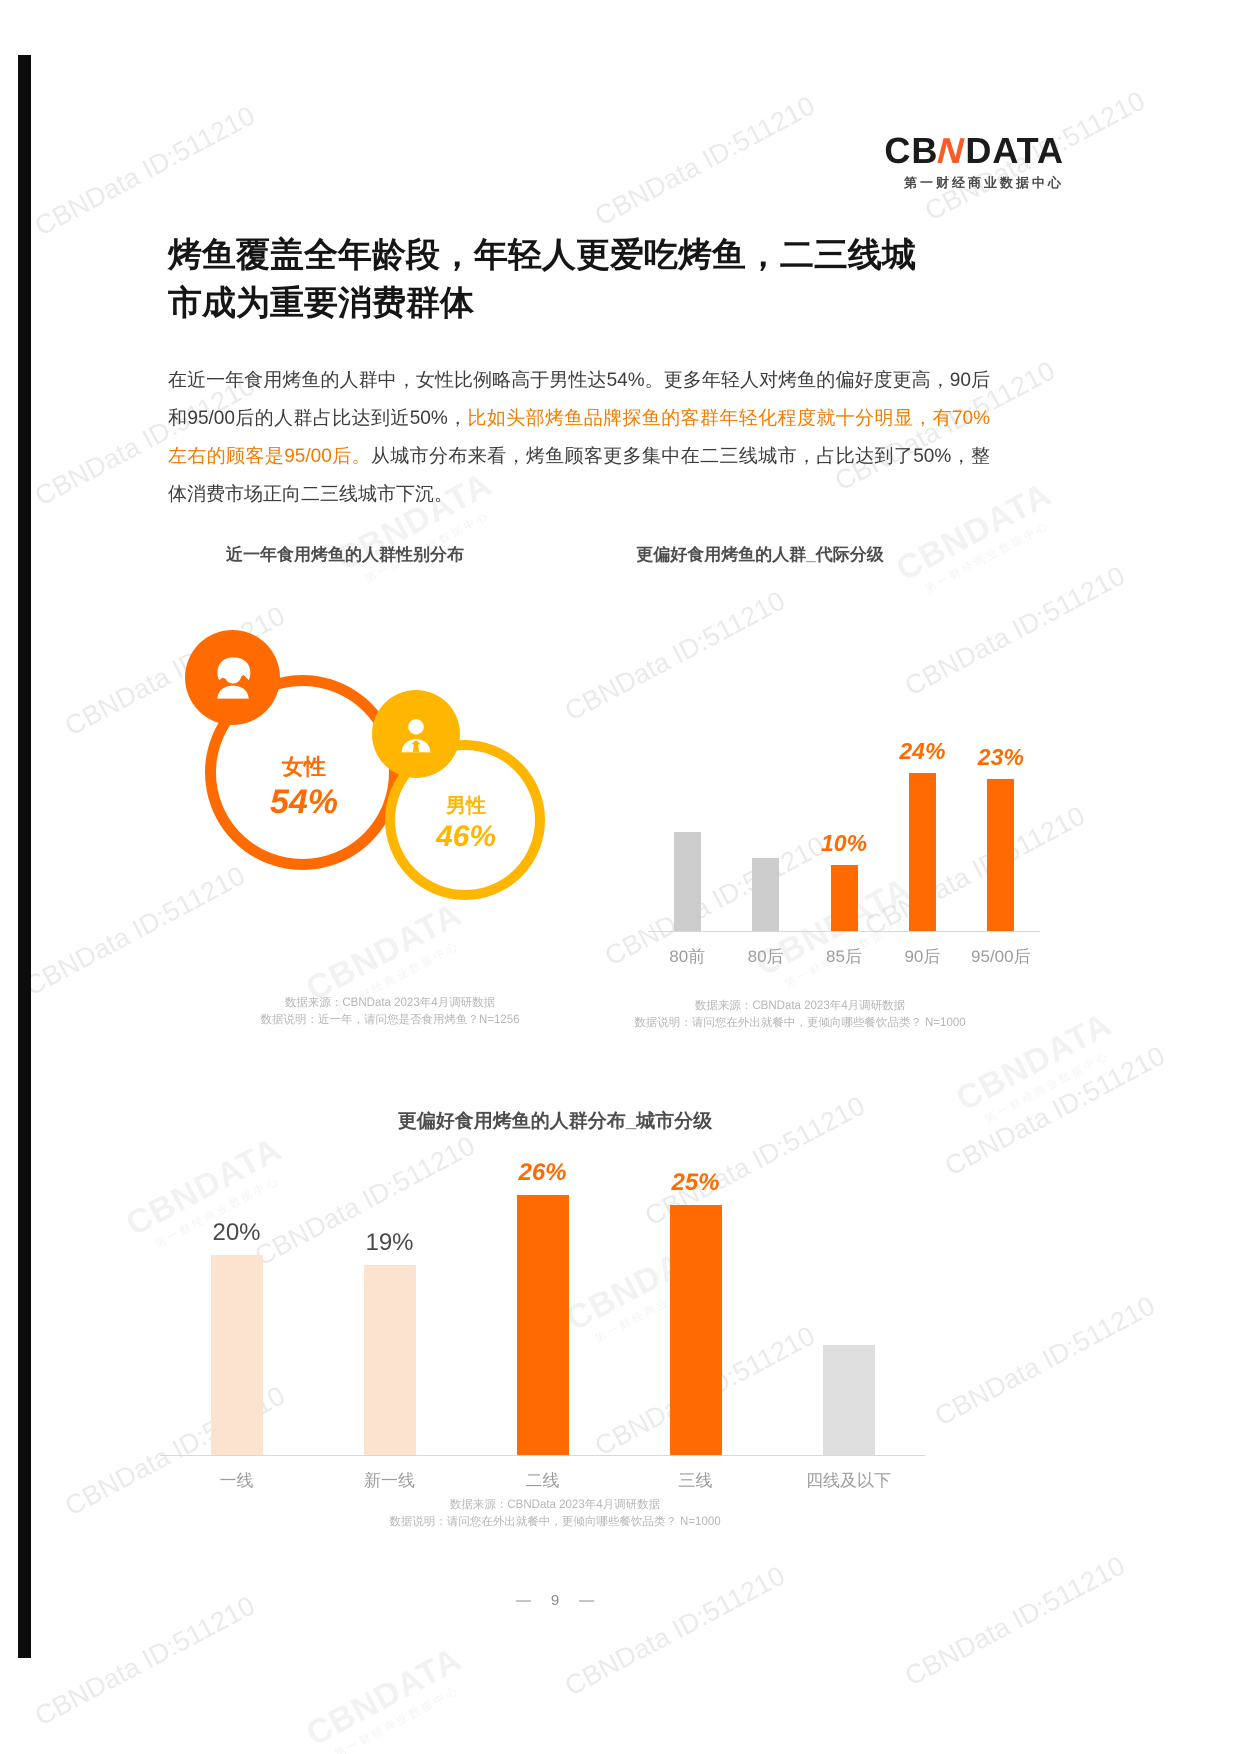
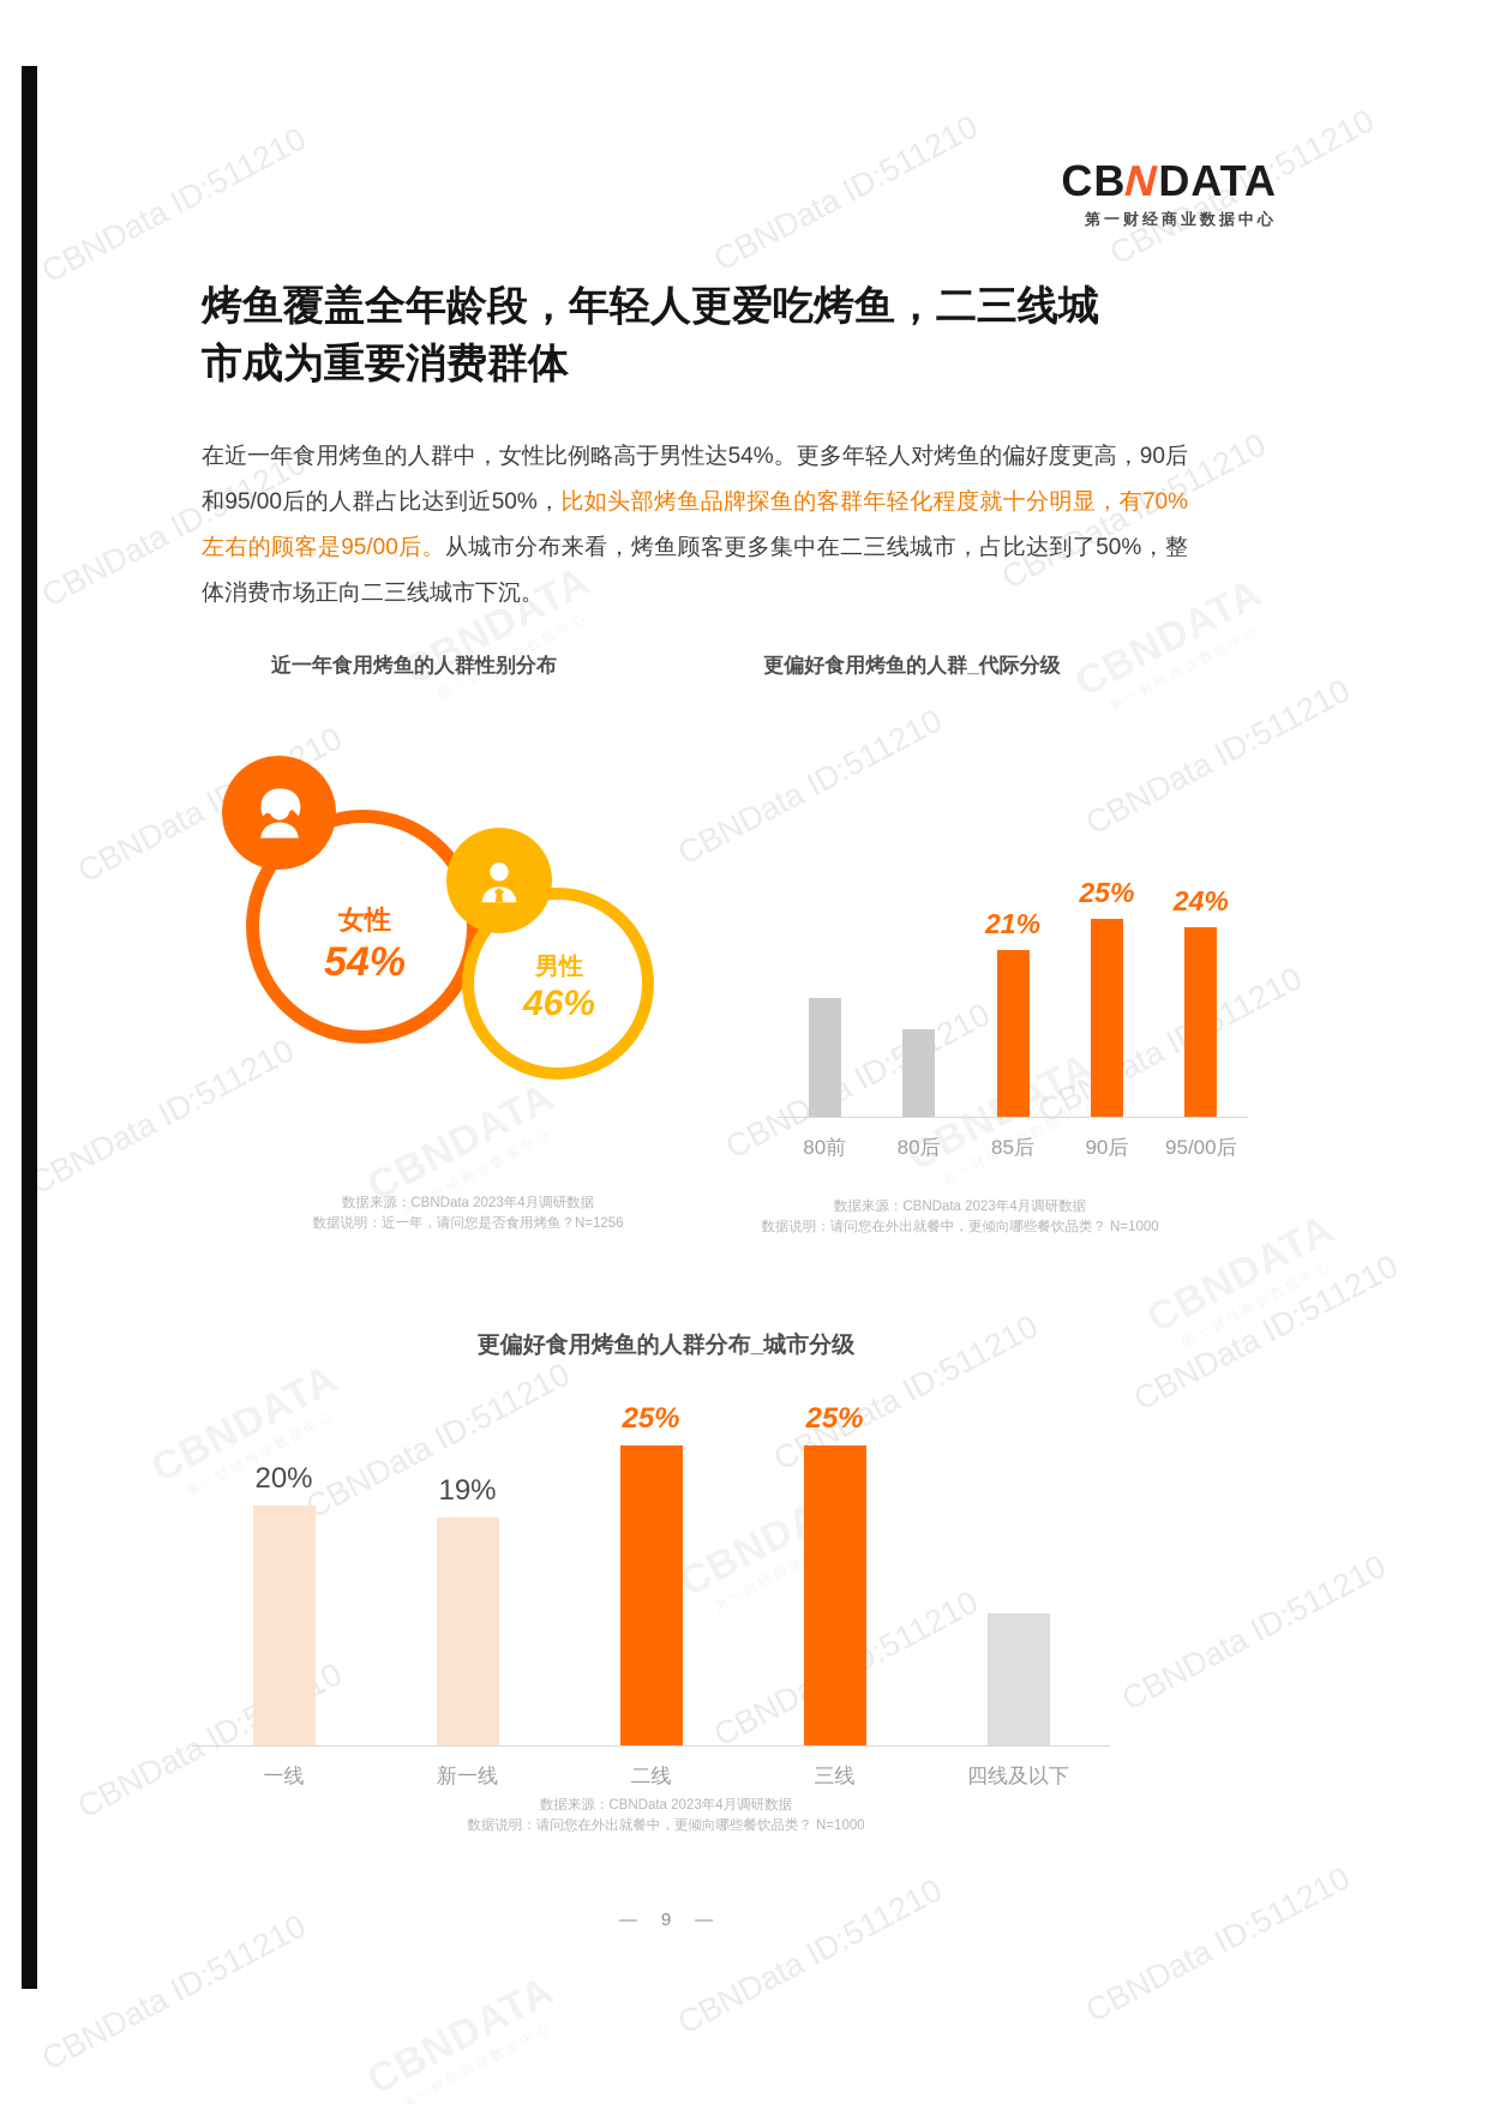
更偏好食用烤鱼的人群_代际分级/85后: 10% -> 21%
更偏好食用烤鱼的人群_代际分级/90后: 24% -> 25%
更偏好食用烤鱼的人群_代际分级/95/00后: 23% -> 24%
更偏好食用烤鱼的人群分布_城市分级/二线: 26% -> 25%
